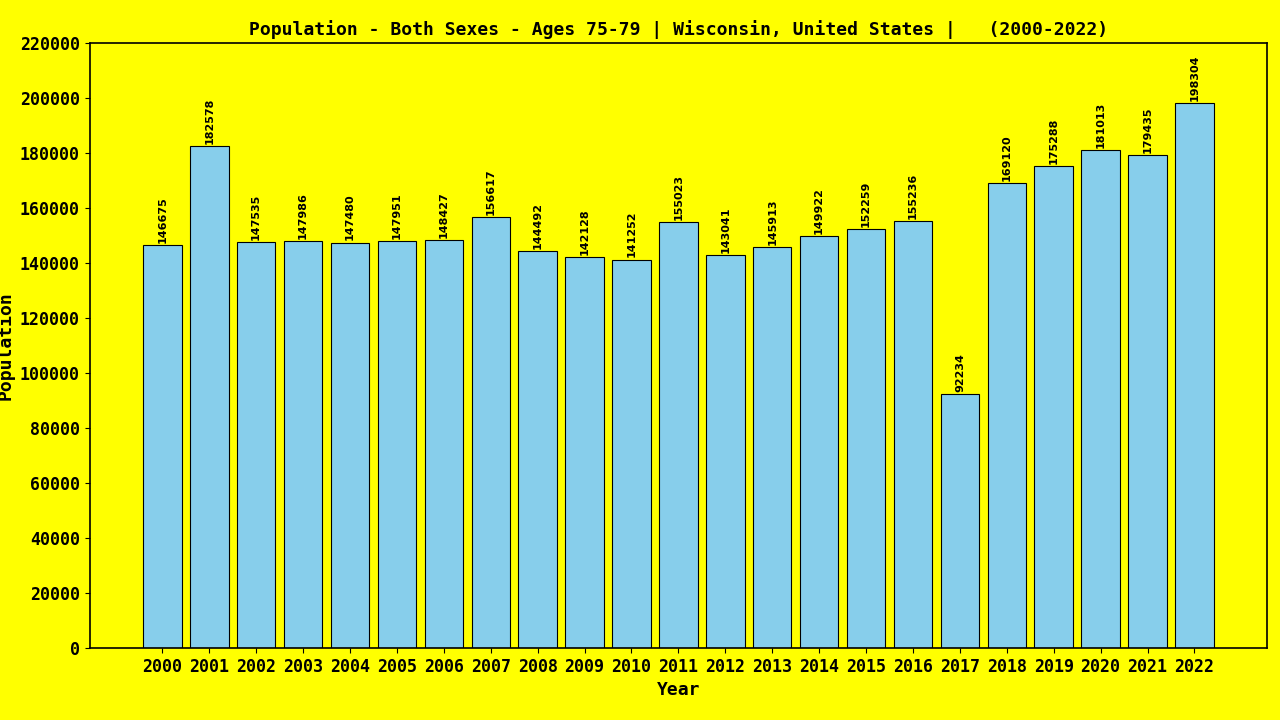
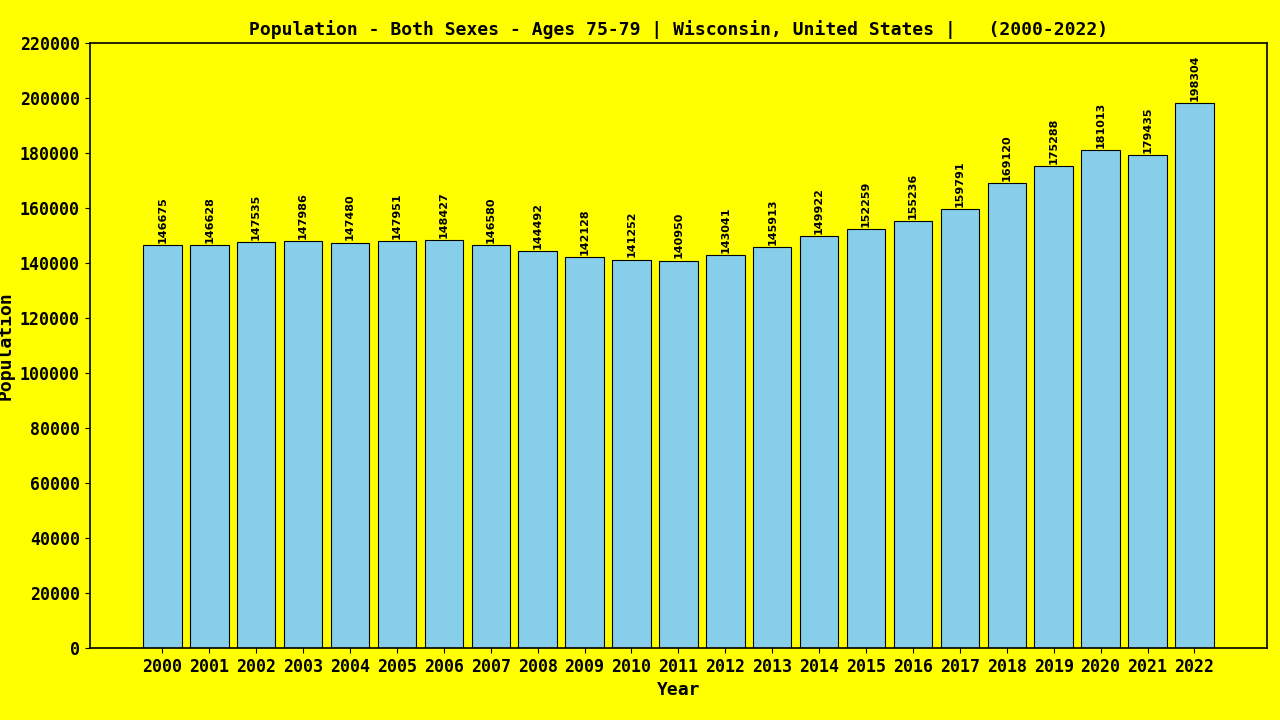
2001: 182578 -> 146628
2007: 156617 -> 146580
2011: 155023 -> 140950
2017: 92234 -> 159791
